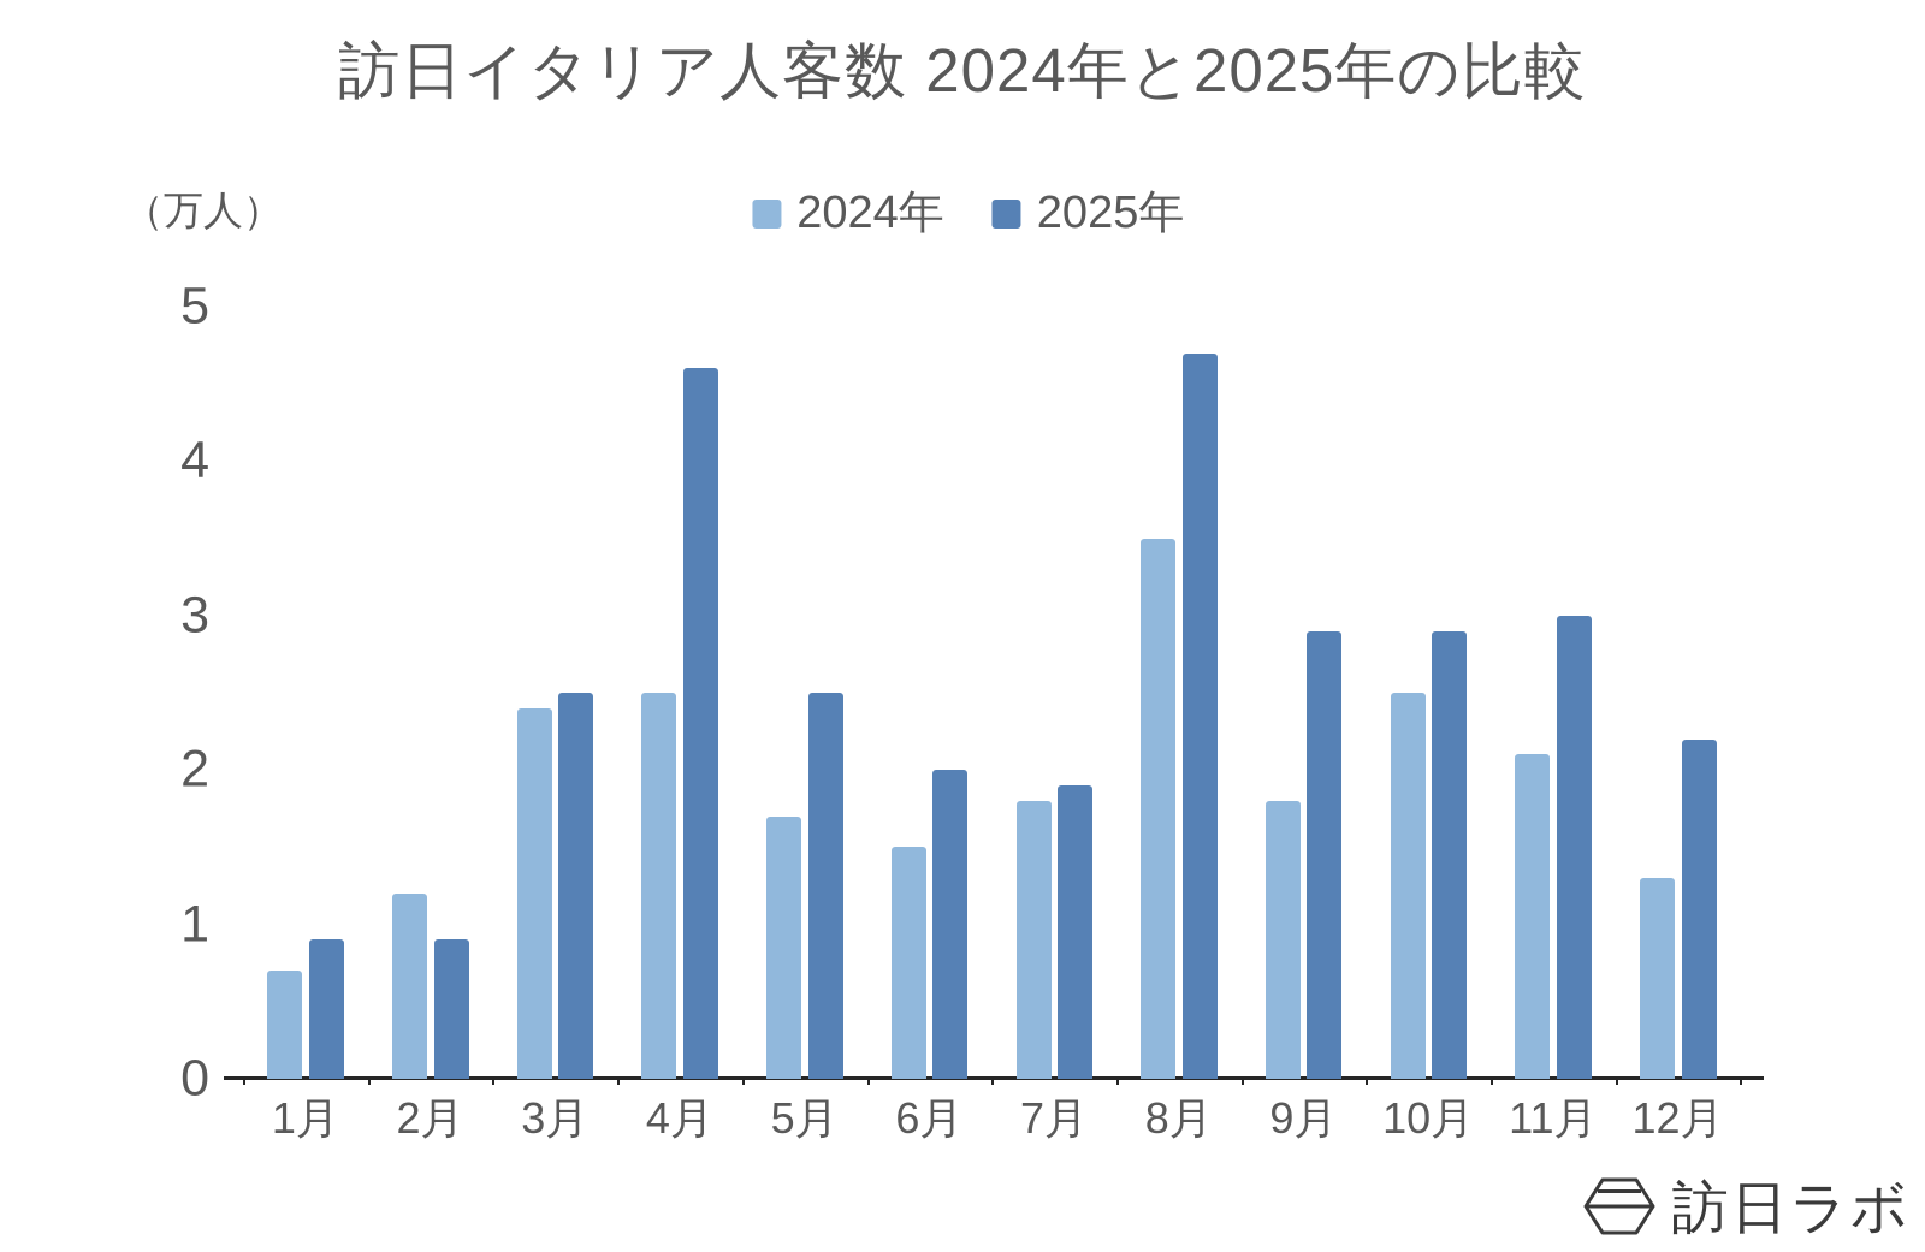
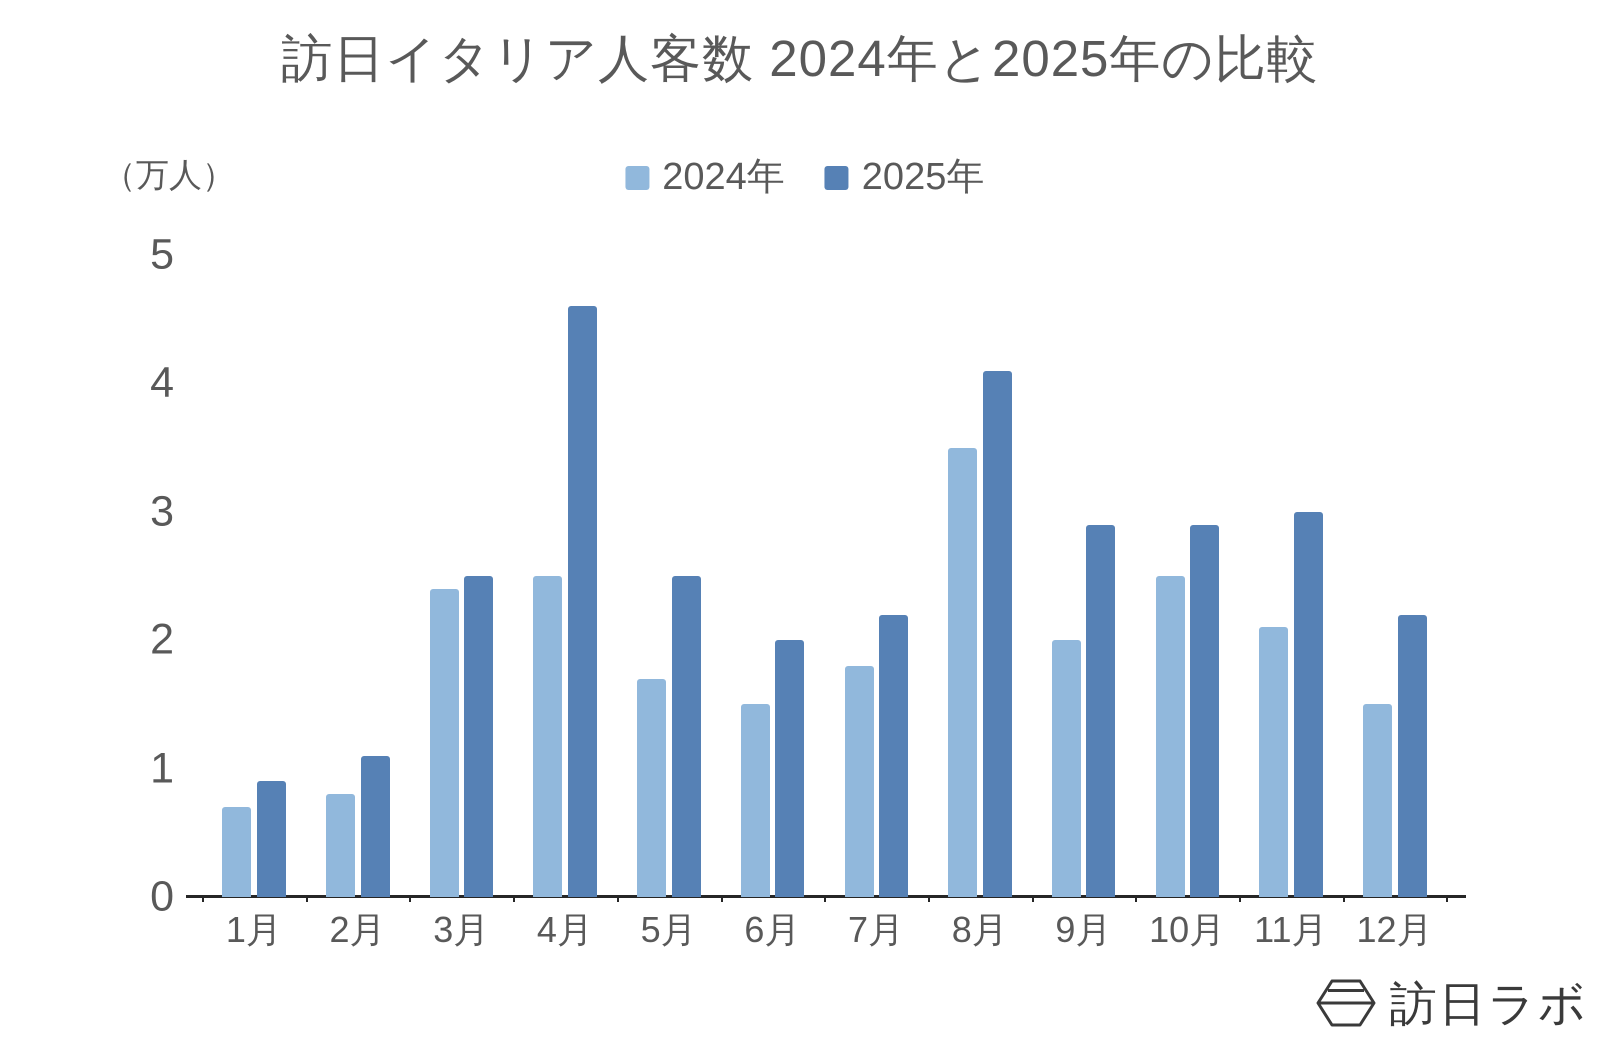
2024年/2月: 1.2 -> 0.8
2025年/2月: 0.9 -> 1.1
2025年/7月: 1.9 -> 2.2
2025年/8月: 4.7 -> 4.1
2024年/9月: 1.8 -> 2.0
2024年/12月: 1.3 -> 1.5
